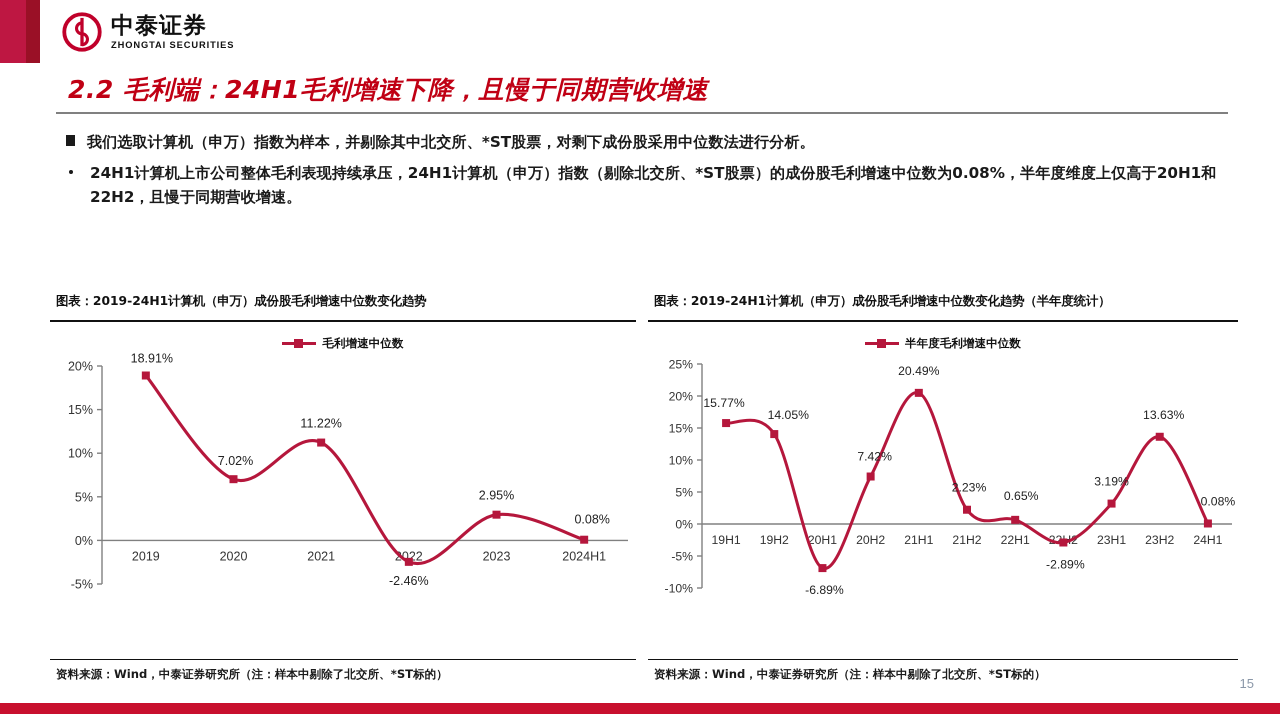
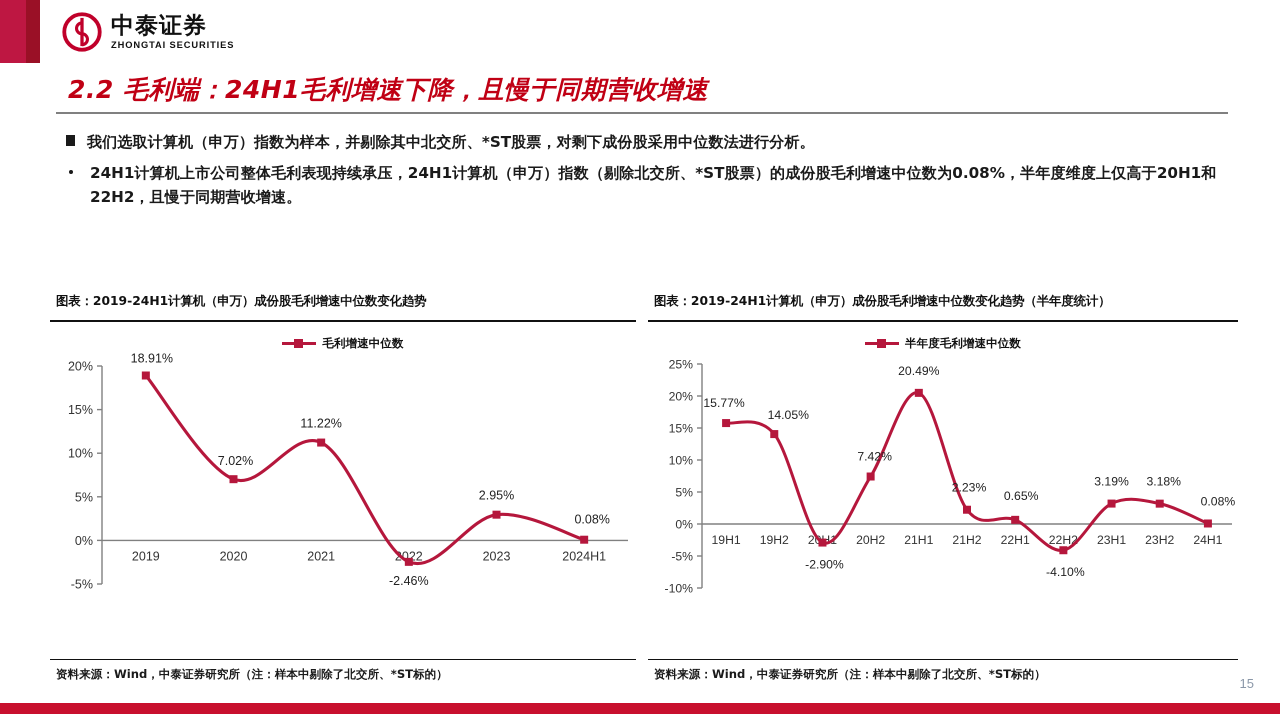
图表：2019-24H1计算机（申万）成份股毛利增速中位数变化趋势（半年度统计）/20H1: -6.89% -> -2.90%
图表：2019-24H1计算机（申万）成份股毛利增速中位数变化趋势（半年度统计）/22H2: -2.89% -> -4.10%
图表：2019-24H1计算机（申万）成份股毛利增速中位数变化趋势（半年度统计）/23H2: 13.63% -> 3.18%
